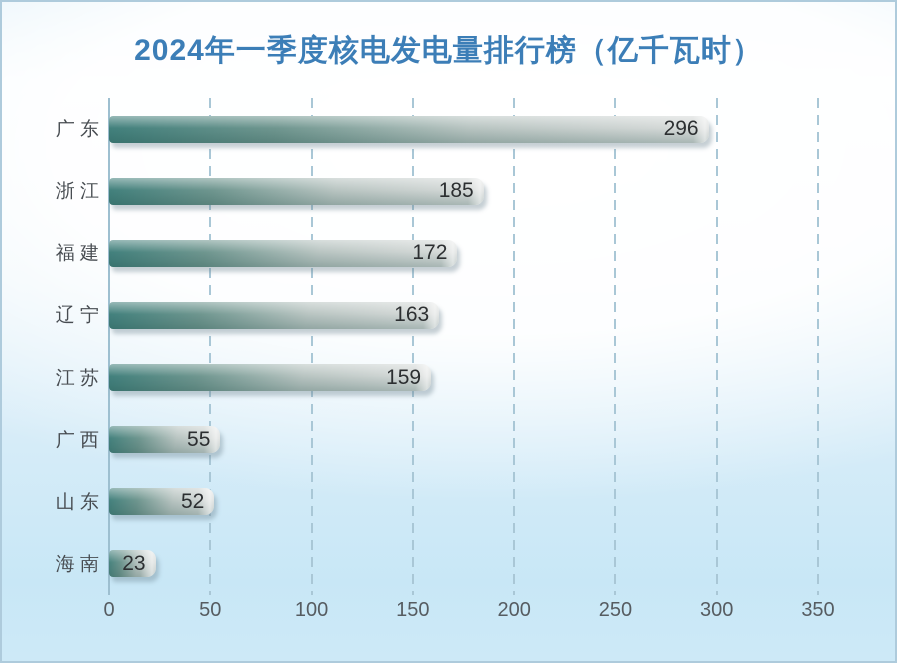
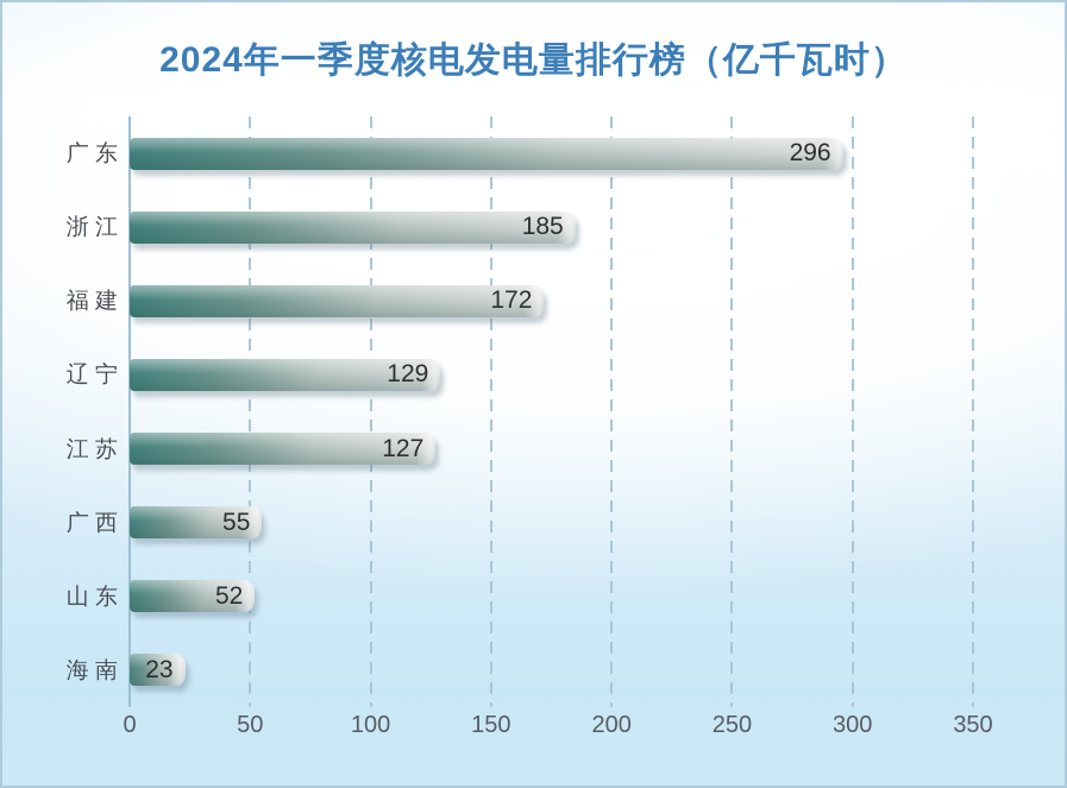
辽 宁: 163 -> 129
江 苏: 159 -> 127
